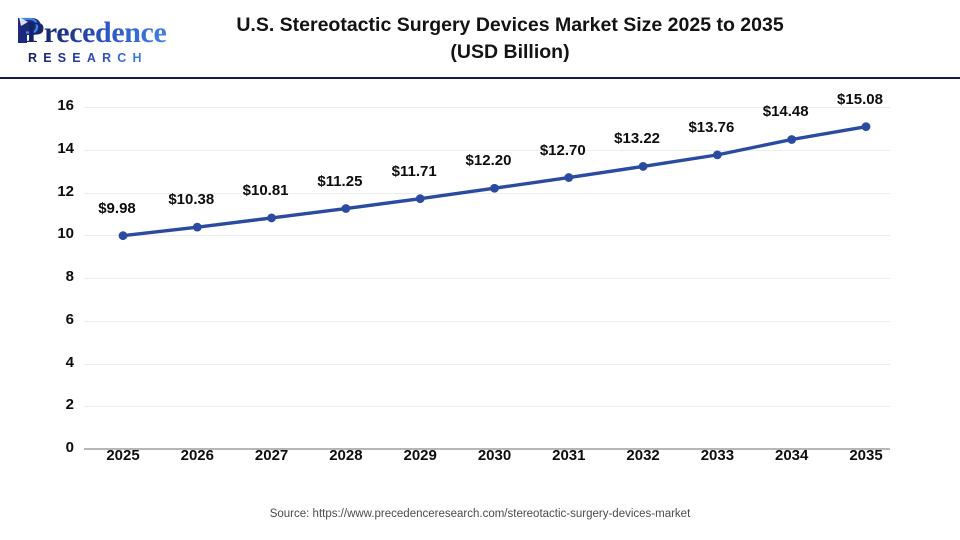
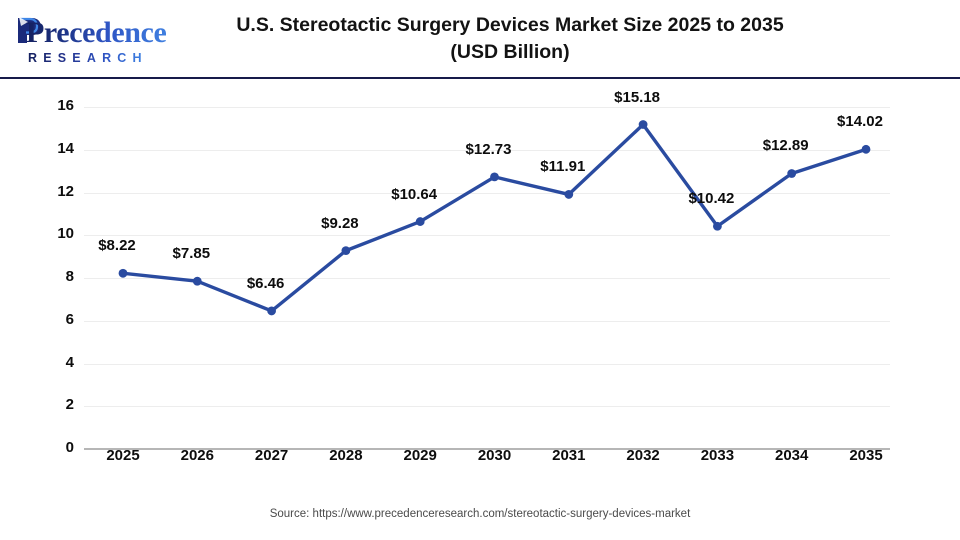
2025: $9.98 -> $8.22
2026: $10.38 -> $7.85
2027: $10.81 -> $6.46
2028: $11.25 -> $9.28
2029: $11.71 -> $10.64
2030: $12.20 -> $12.73
2031: $12.70 -> $11.91
2032: $13.22 -> $15.18
2033: $13.76 -> $10.42
2034: $14.48 -> $12.89
2035: $15.08 -> $14.02
